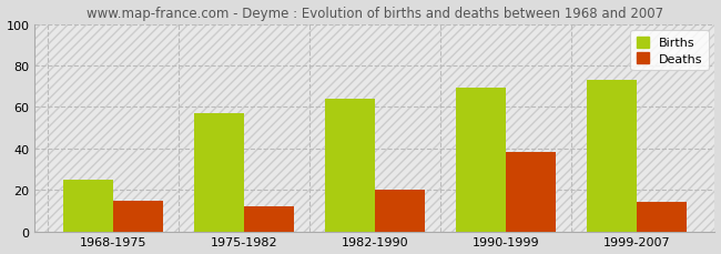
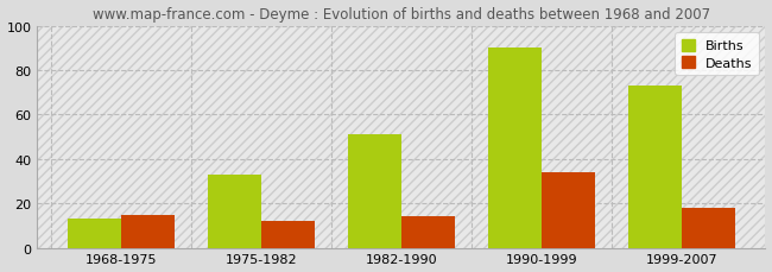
Births/1968-1975: 25 -> 13
Births/1975-1982: 57 -> 33
Births/1982-1990: 64 -> 51
Deaths/1982-1990: 20 -> 14
Births/1990-1999: 69 -> 90
Deaths/1990-1999: 38 -> 34
Deaths/1999-2007: 14 -> 18
